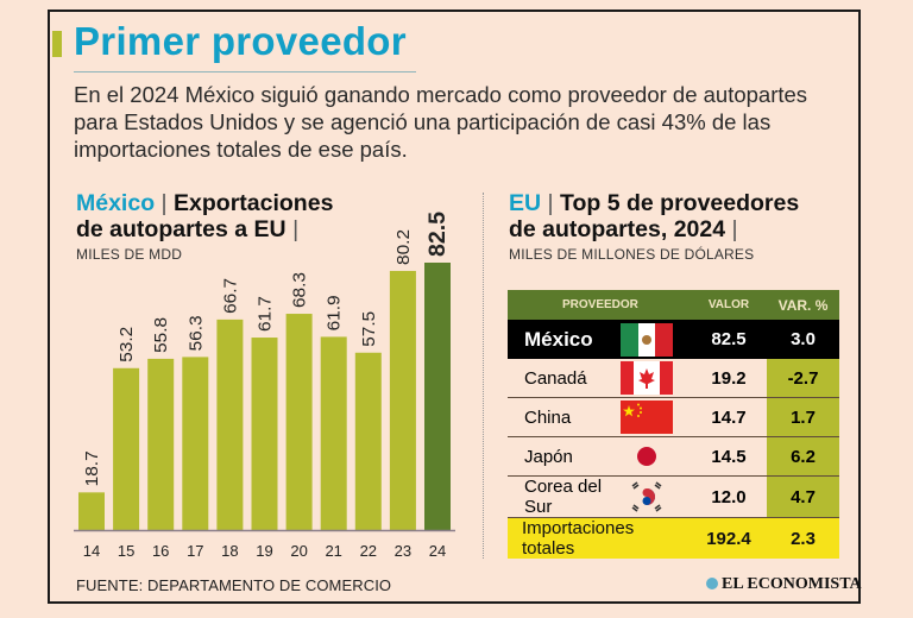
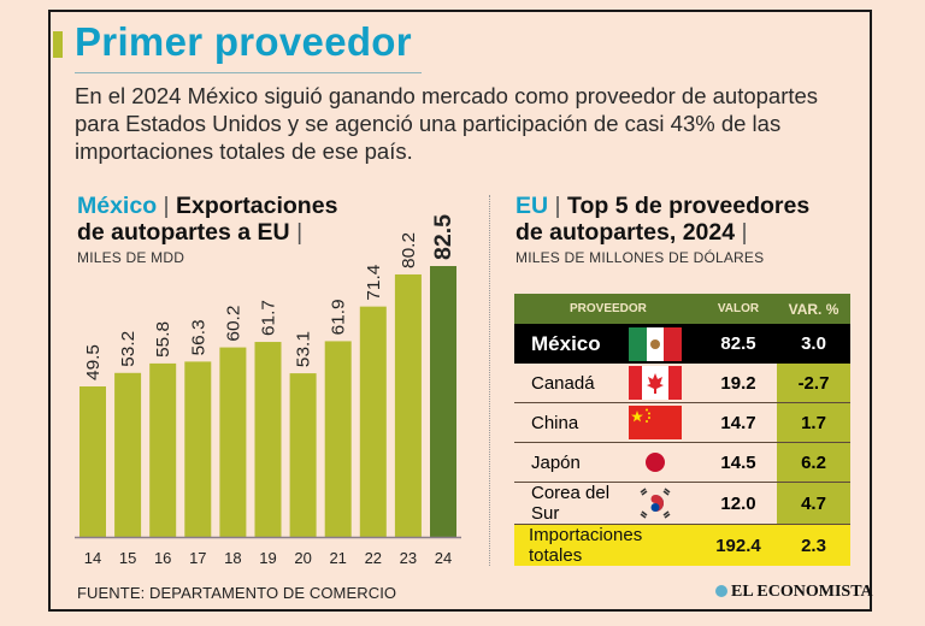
14: 18.7 -> 49.5
18: 66.7 -> 60.2
20: 68.3 -> 53.1
22: 57.5 -> 71.4
